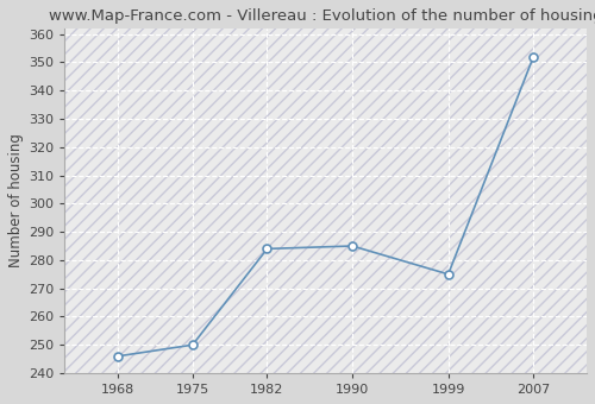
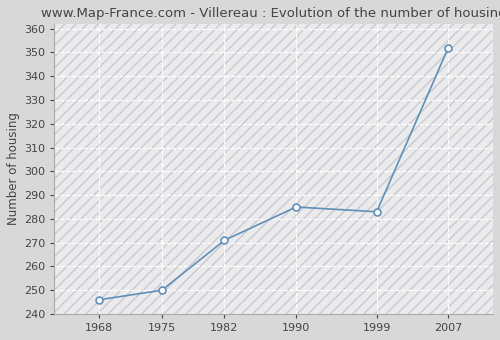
1982: 284 -> 271
1999: 275 -> 283
